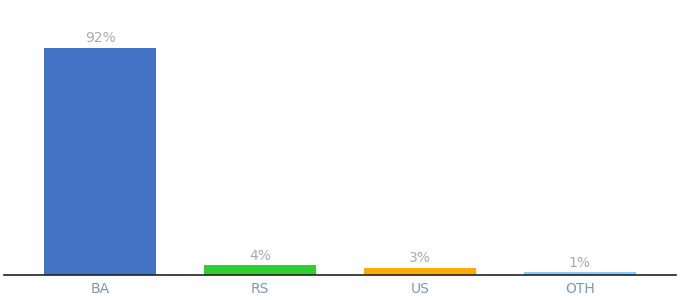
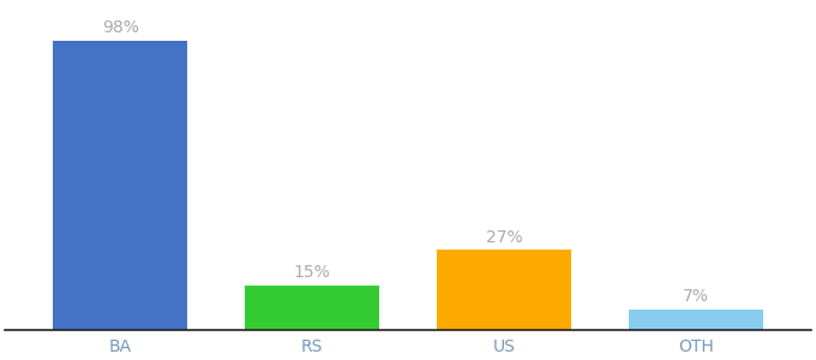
BA: 92% -> 98%
RS: 4% -> 15%
US: 3% -> 27%
OTH: 1% -> 7%
